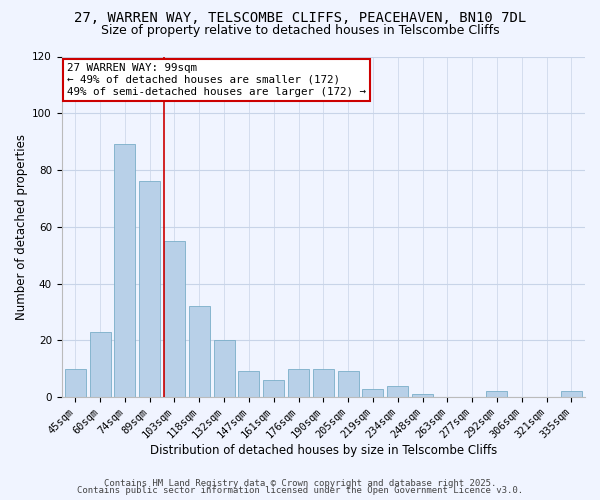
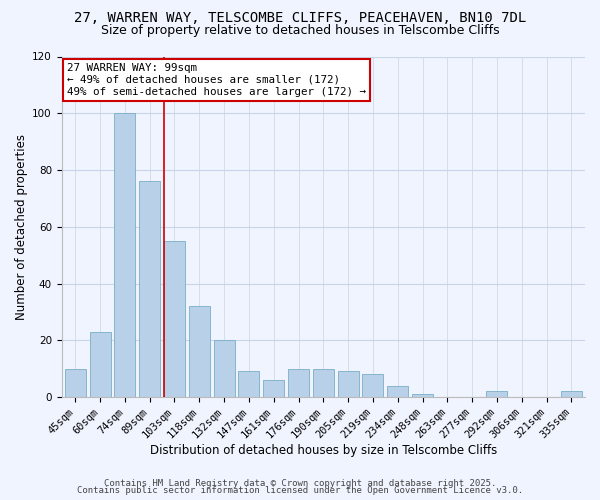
74sqm: 89 -> 100
219sqm: 3 -> 8
